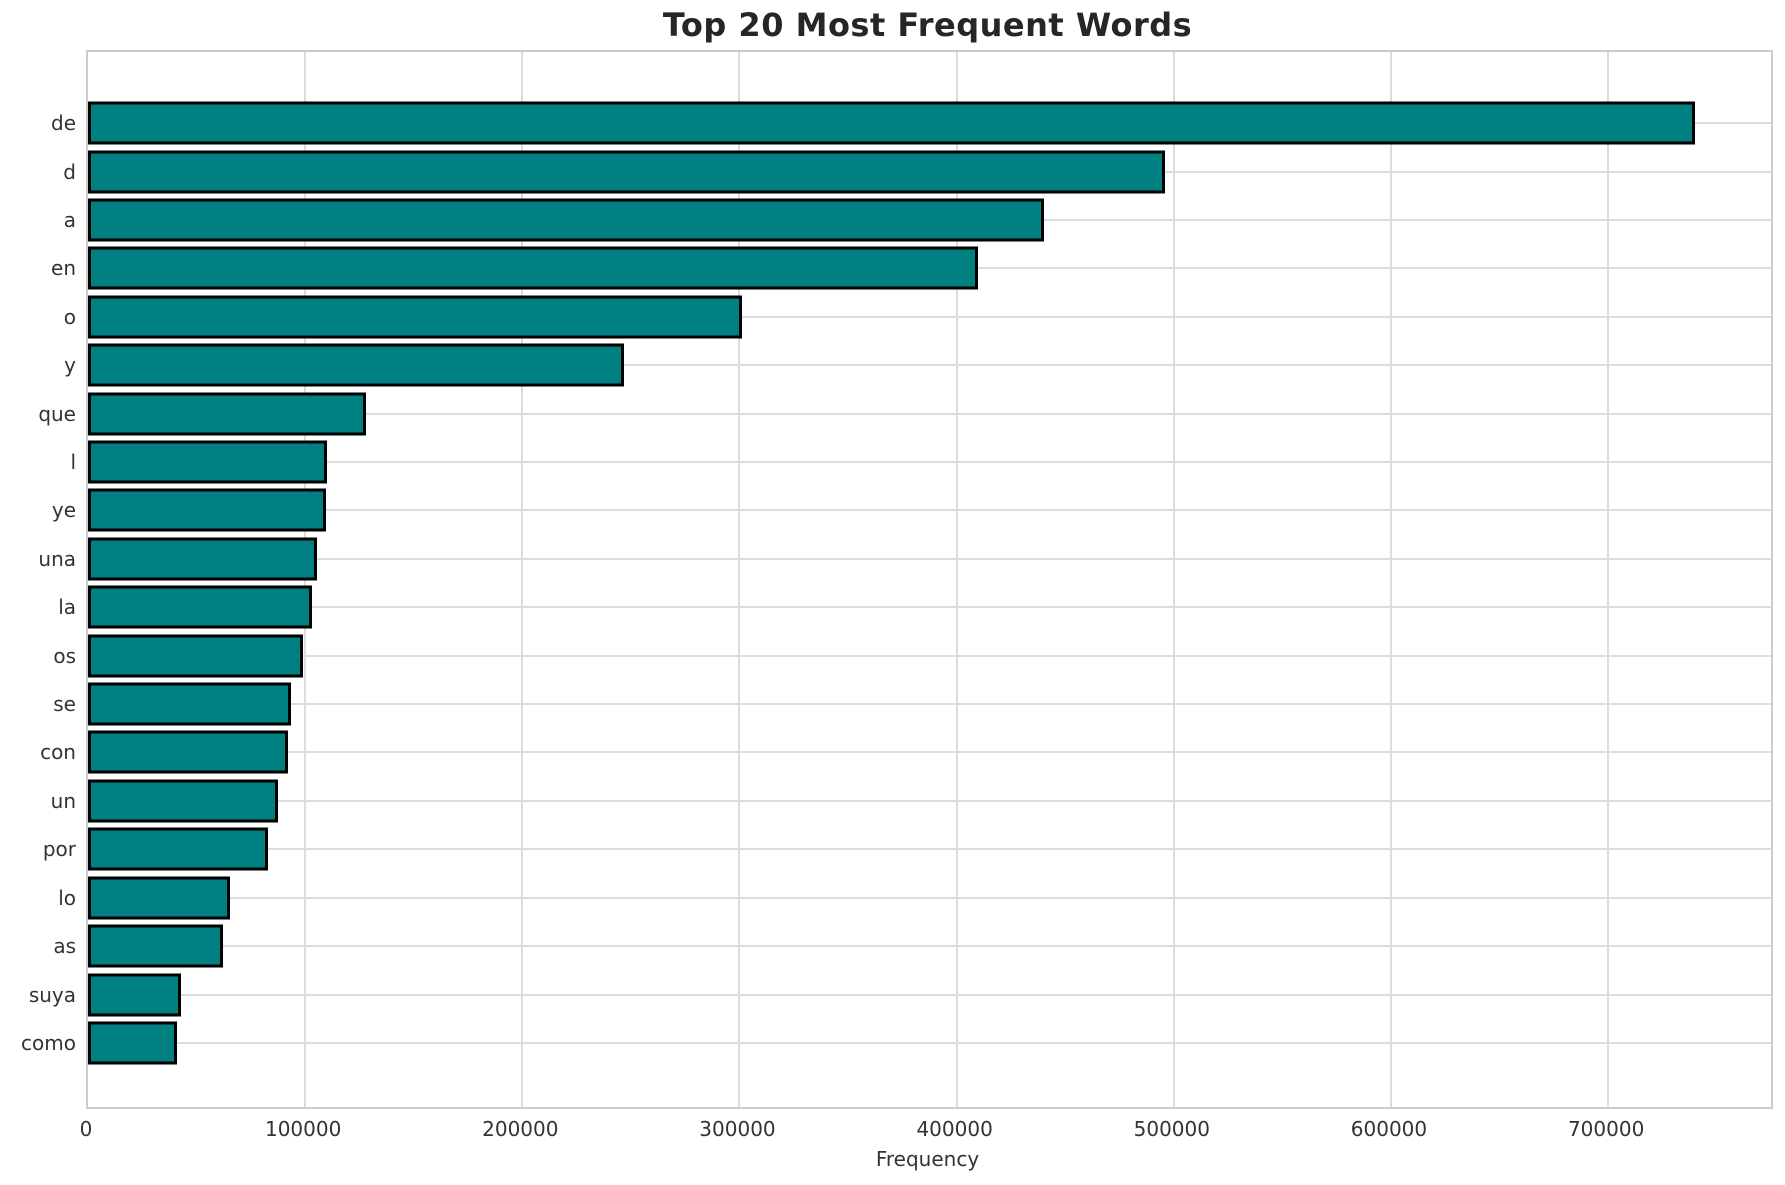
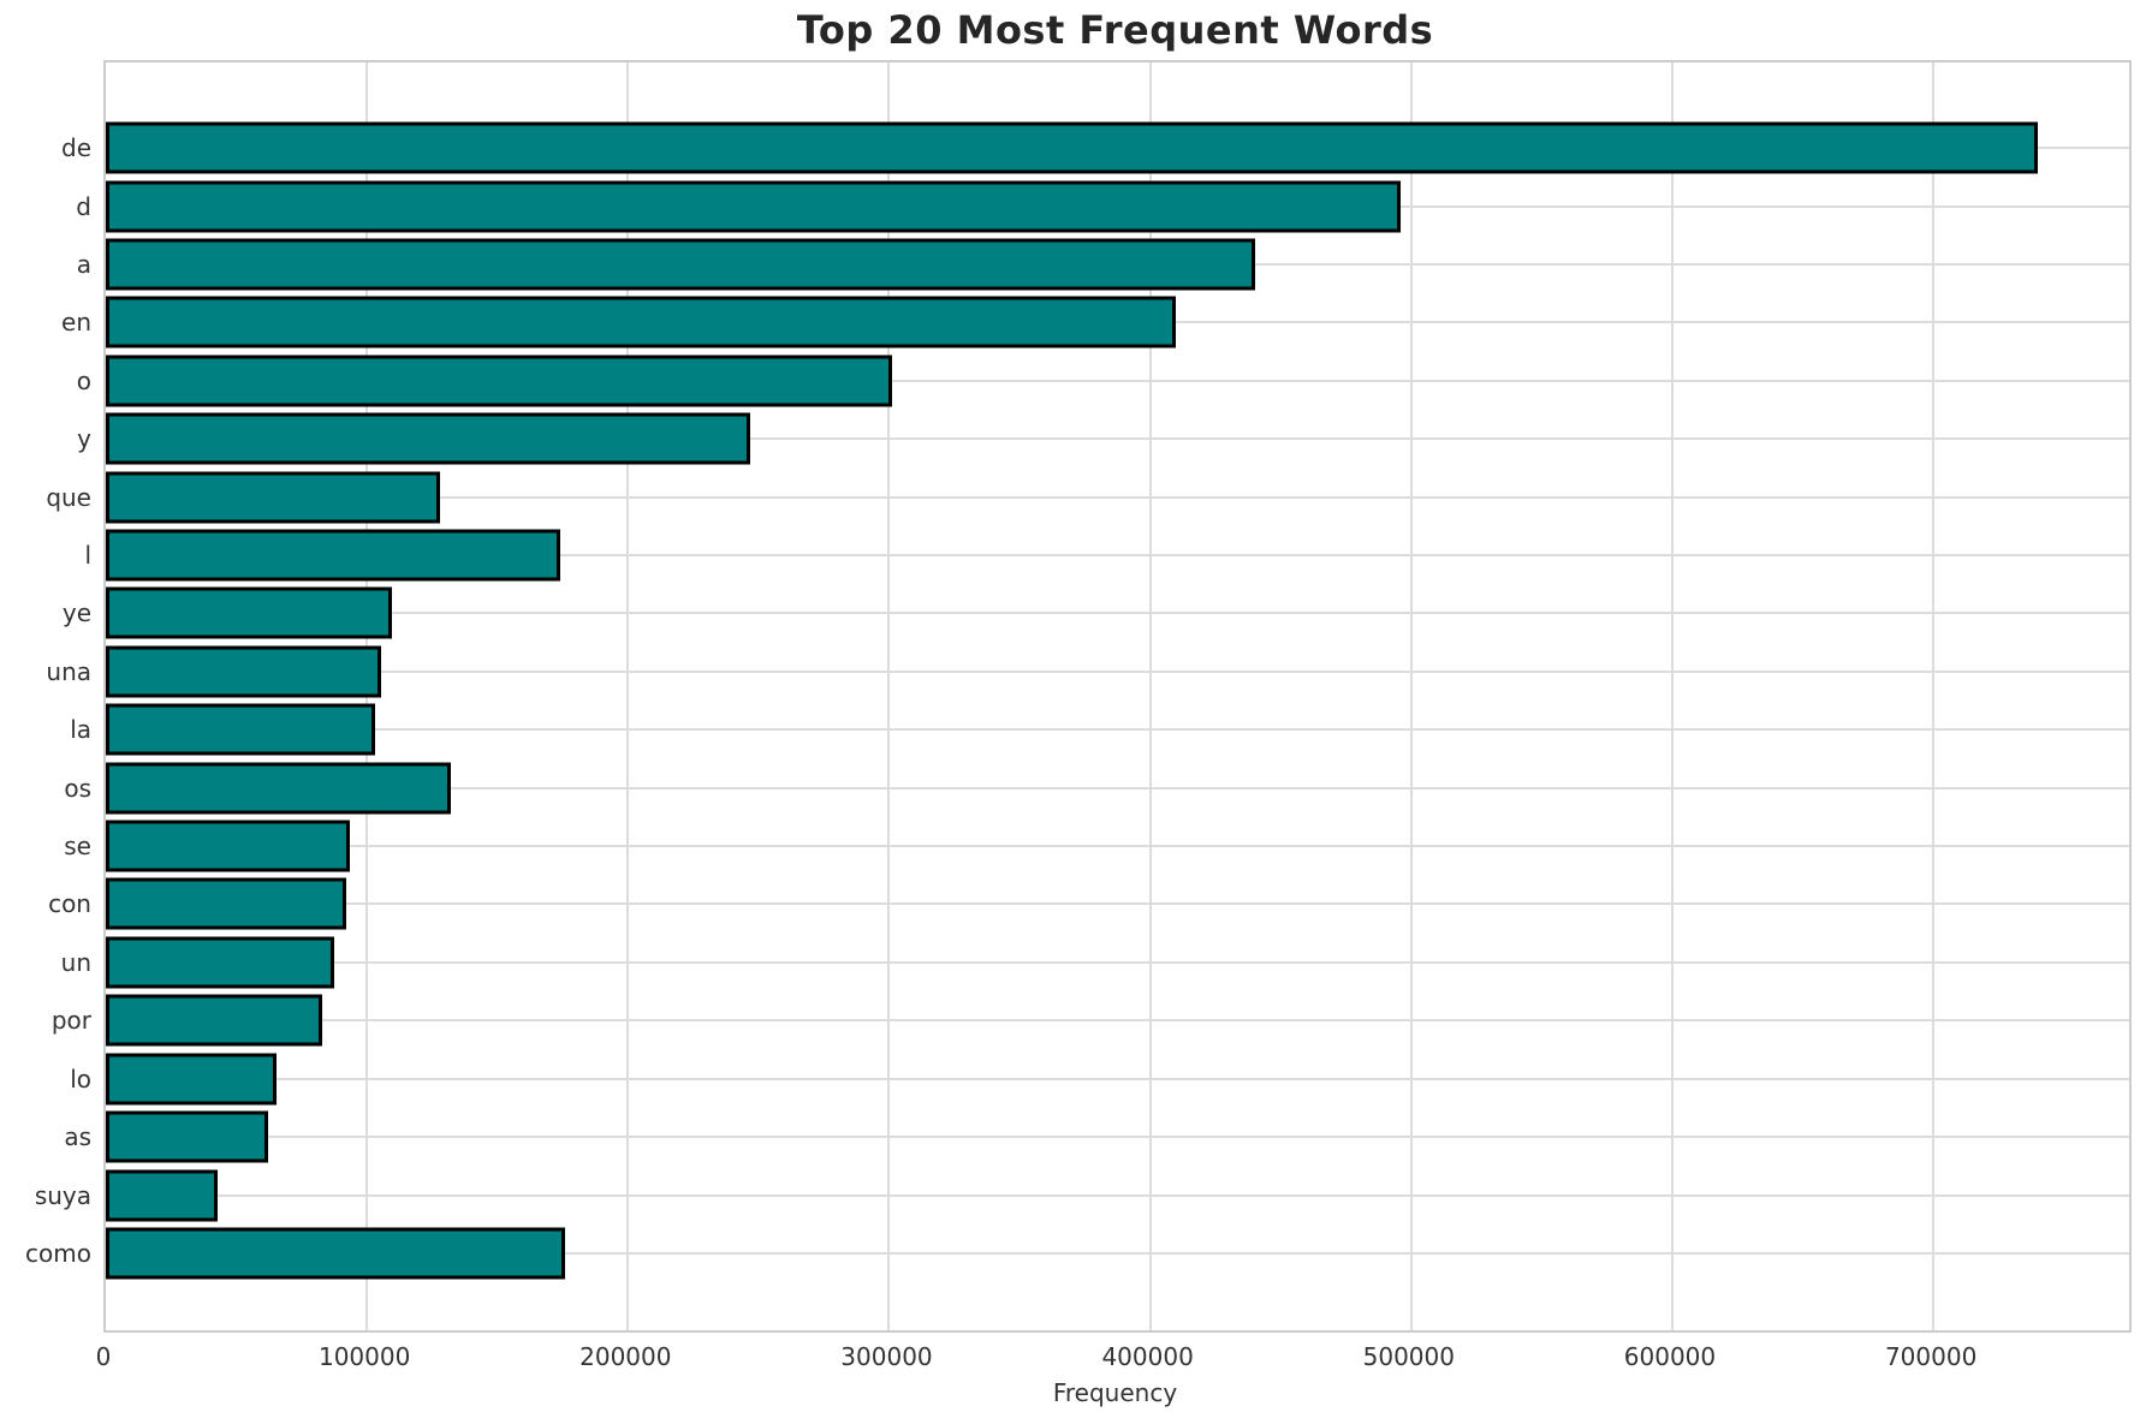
l: 110000 -> 174000
os: 99000 -> 132000
como: 41000 -> 176000
